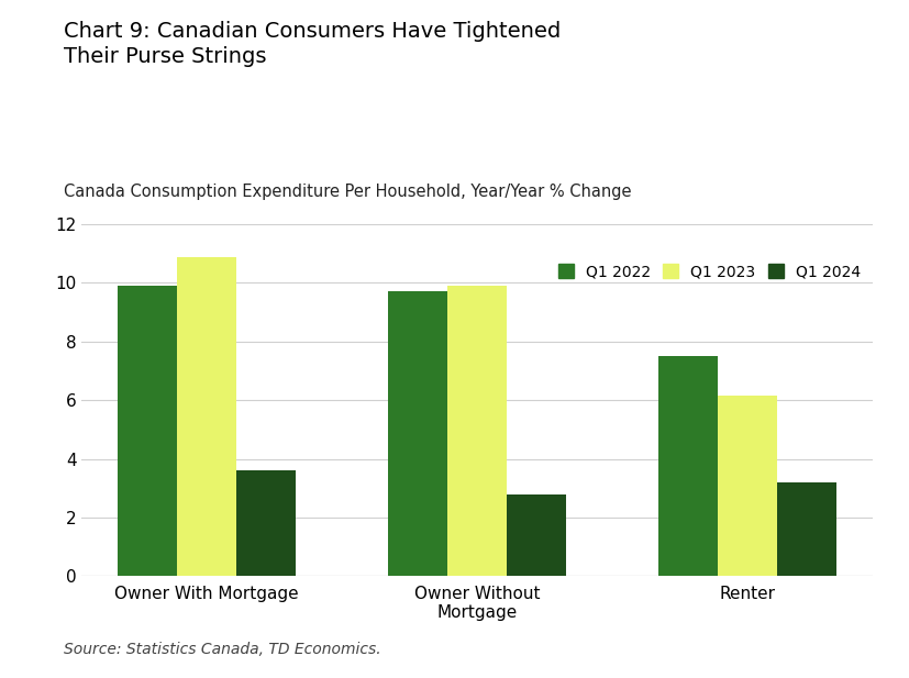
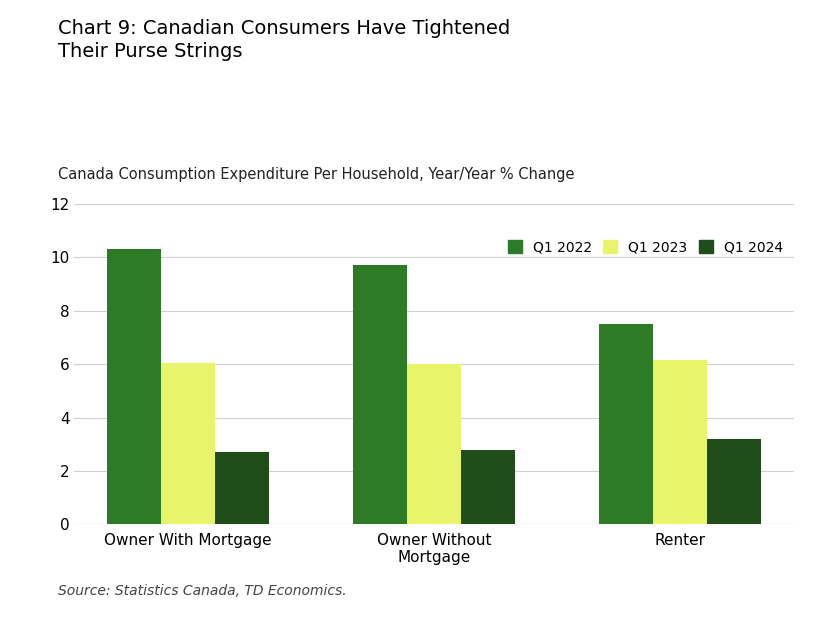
Q1 2022/Owner With Mortgage: 9.9 -> 10.3
Q1 2023/Owner With Mortgage: 10.85 -> 6.05
Q1 2024/Owner With Mortgage: 3.6 -> 2.7
Q1 2023/Owner Without Mortgage: 9.90 -> 6.00
